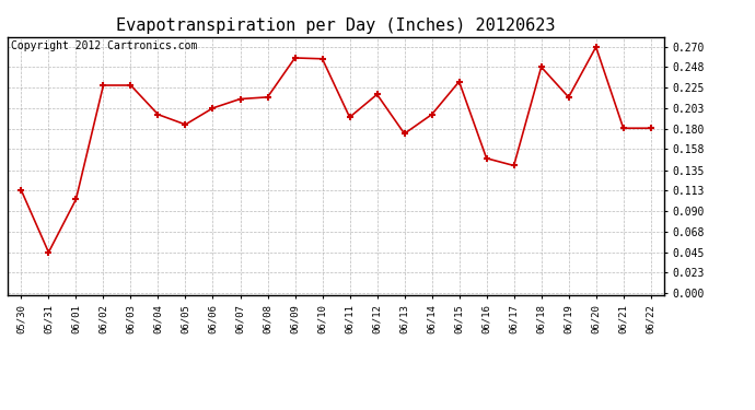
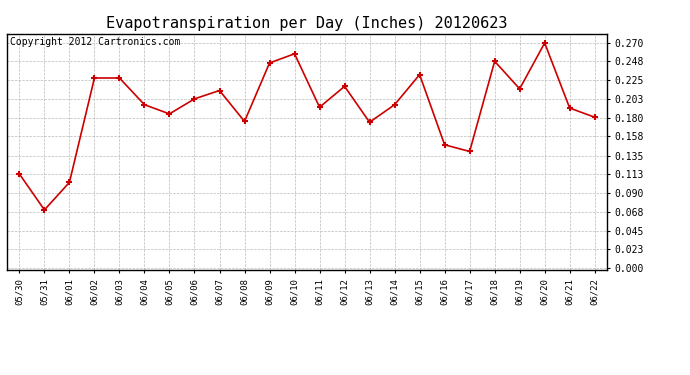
05/31: 0.045 -> 0.070
06/08: 0.215 -> 0.176
06/09: 0.258 -> 0.246
06/21: 0.181 -> 0.192
